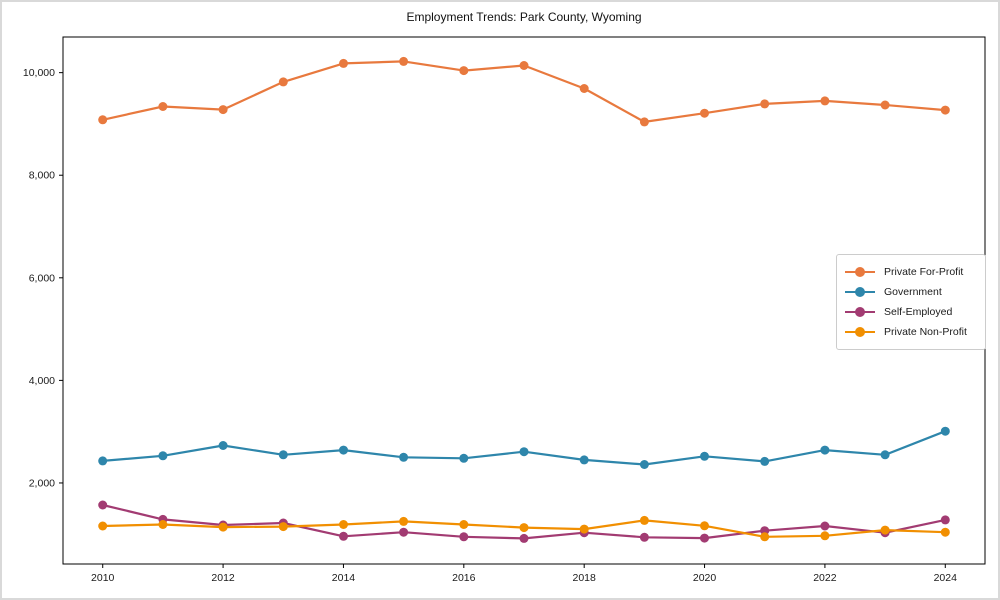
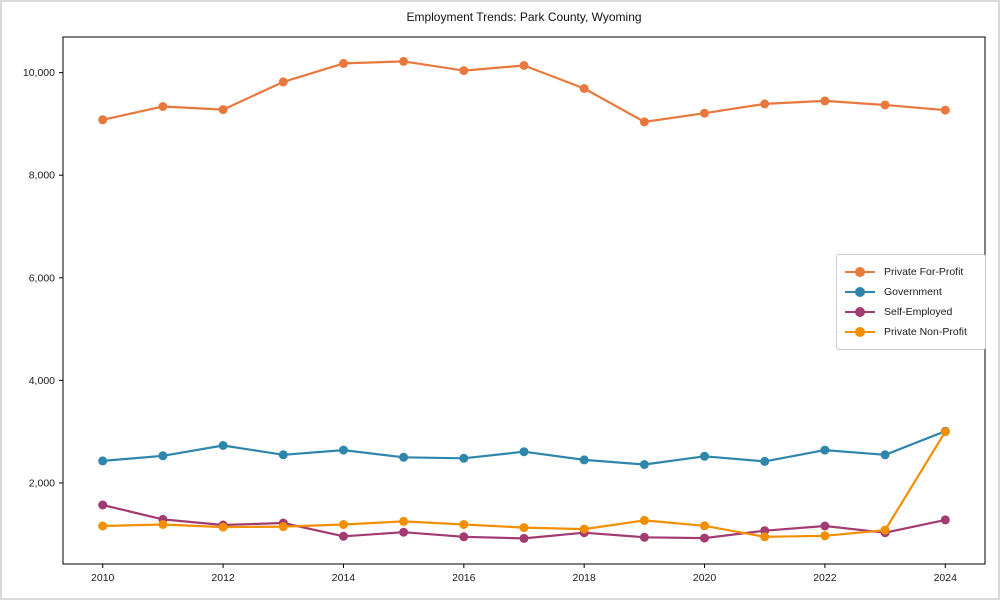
Private Non-Profit/2024: 1000 -> 3000
